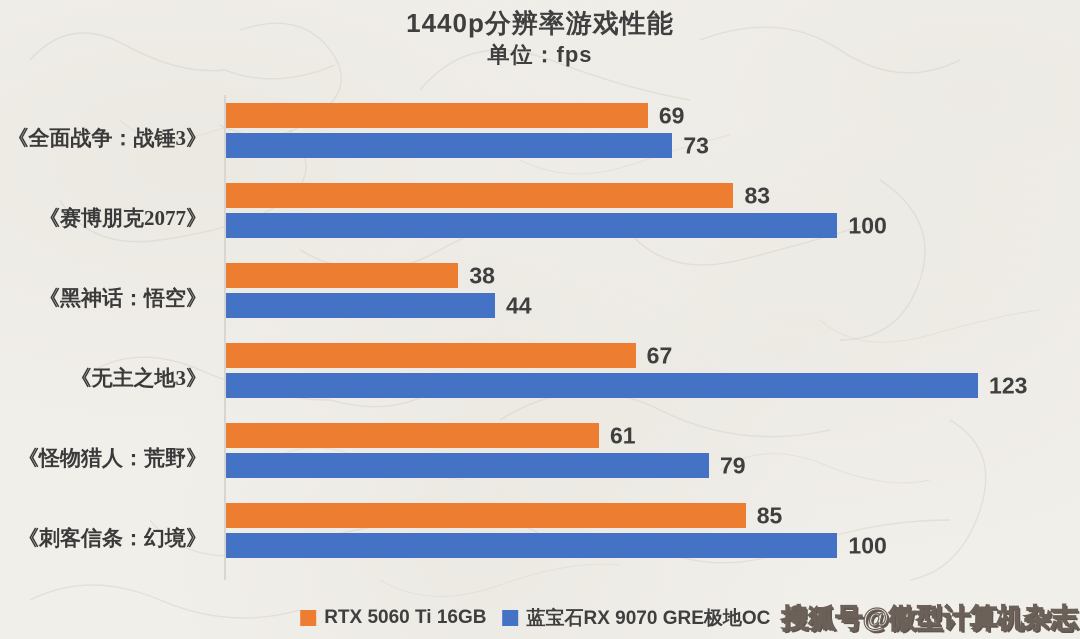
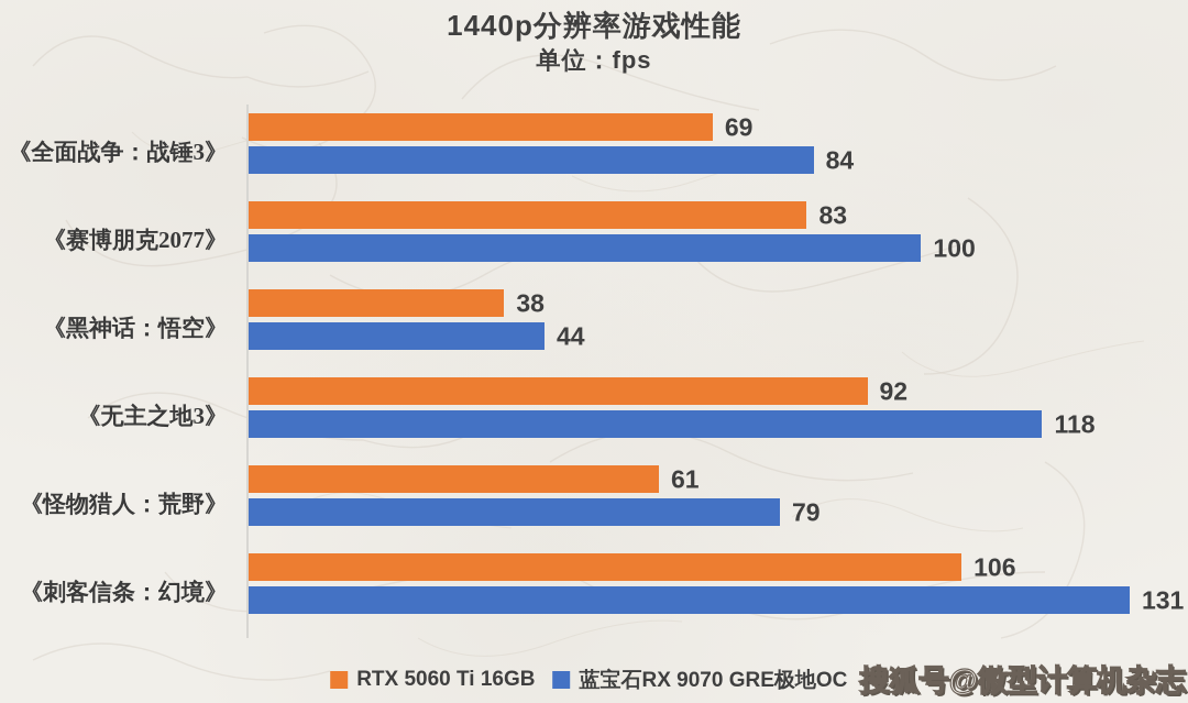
蓝宝石RX 9070 GRE极地OC/《全面战争：战锤3》: 73 -> 84
RTX 5060 Ti 16GB/《无主之地3》: 67 -> 92
蓝宝石RX 9070 GRE极地OC/《无主之地3》: 123 -> 118
RTX 5060 Ti 16GB/《刺客信条：幻境》: 85 -> 106
蓝宝石RX 9070 GRE极地OC/《刺客信条：幻境》: 100 -> 131
